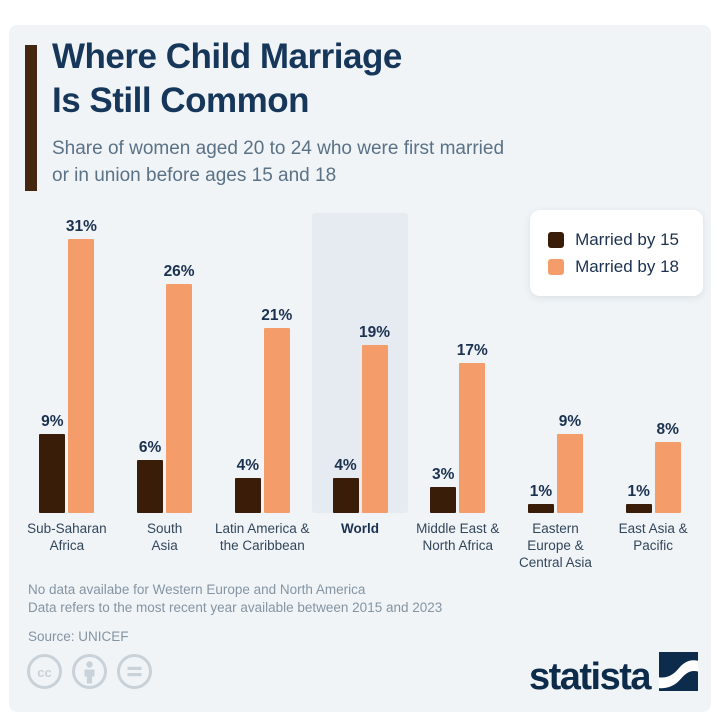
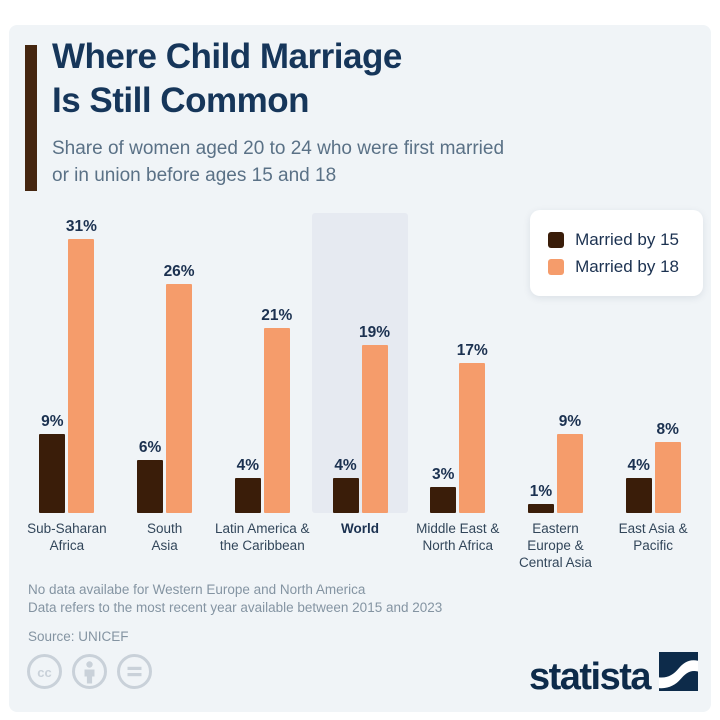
Married by 15/East Asia & Pacific: 1% -> 4%
